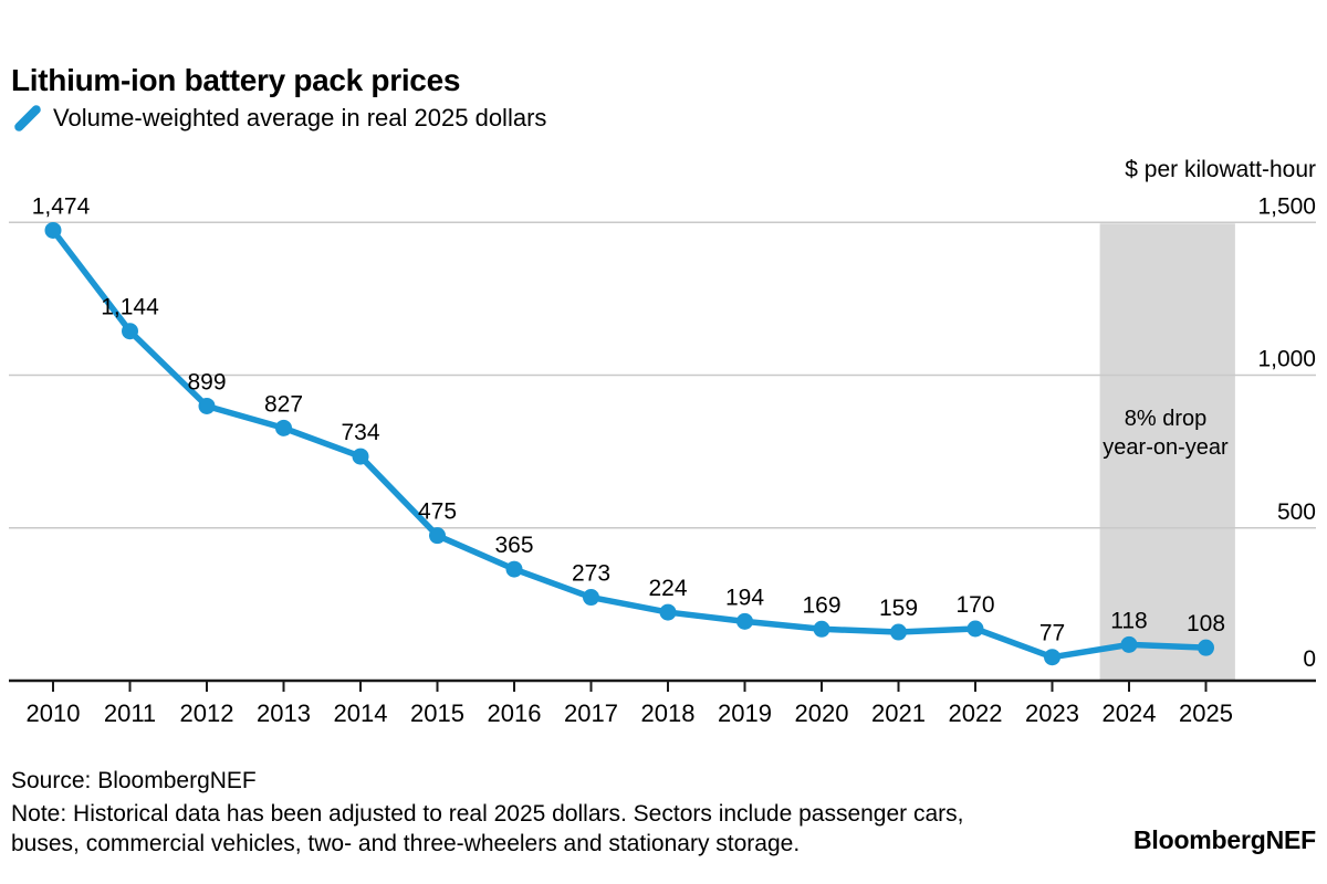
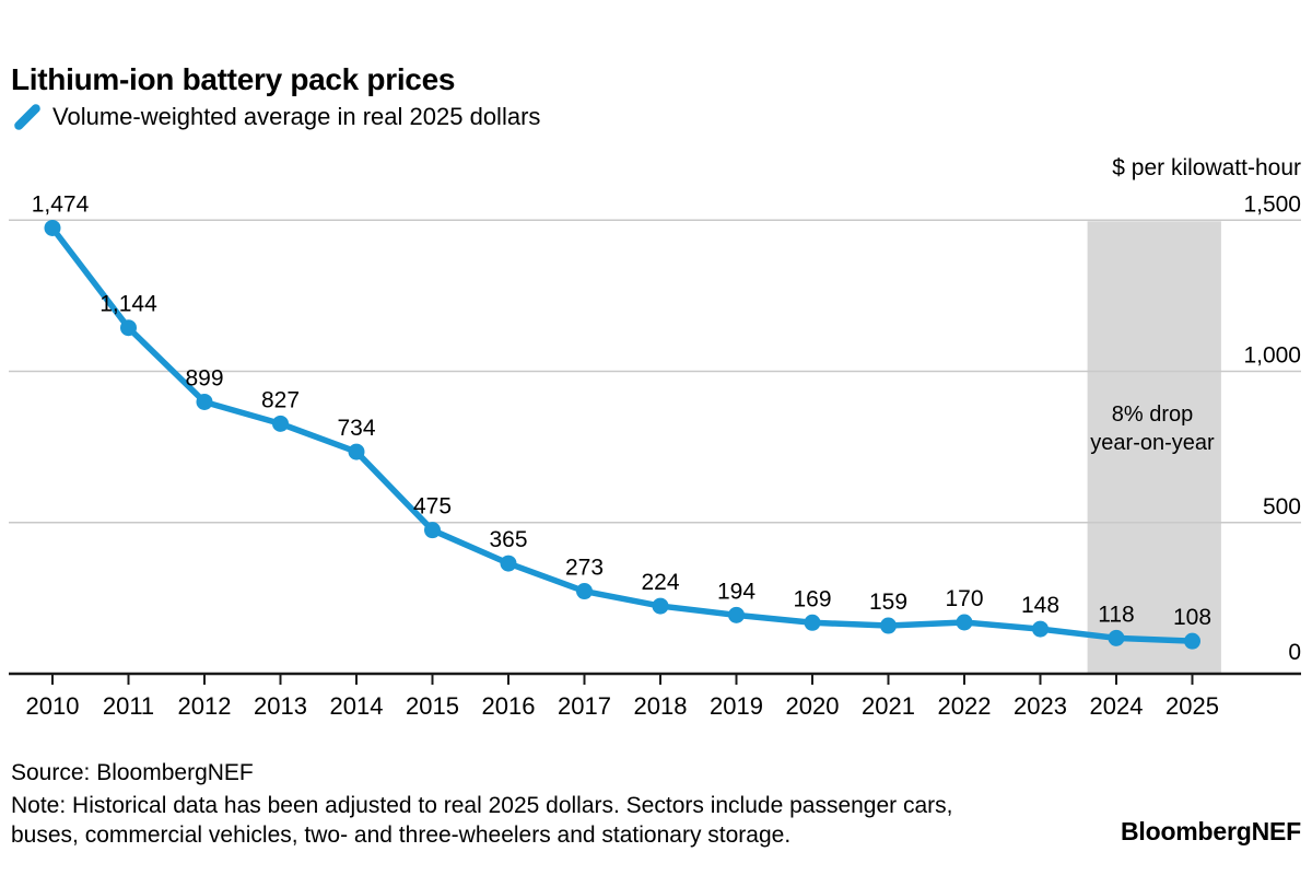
2023: 77 -> 148
